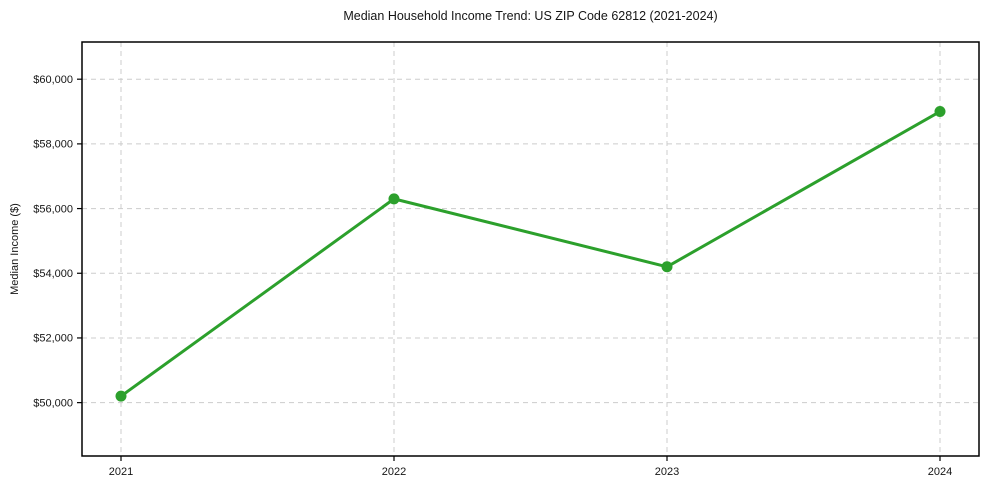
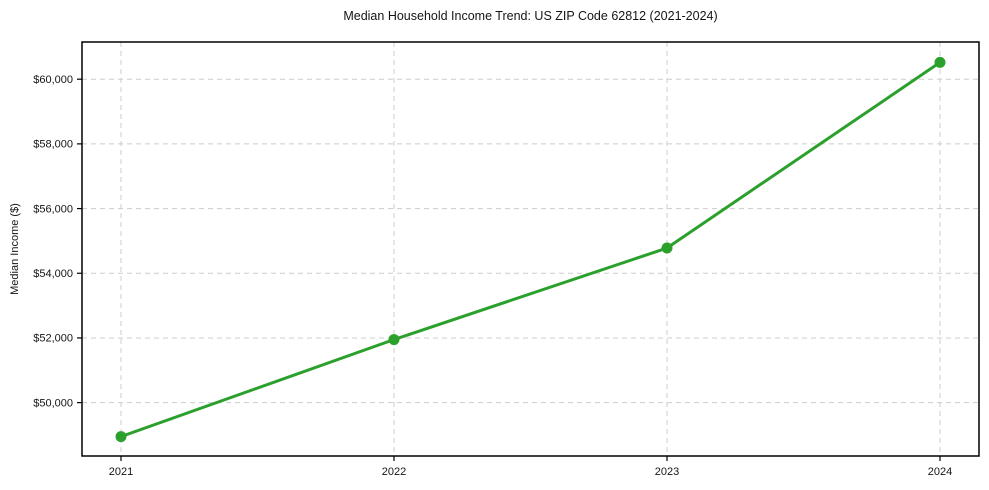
2021: $50200 -> $49000
2022: $56300 -> $52000
2023: $54200 -> $54800
2024: $59000 -> $60500
